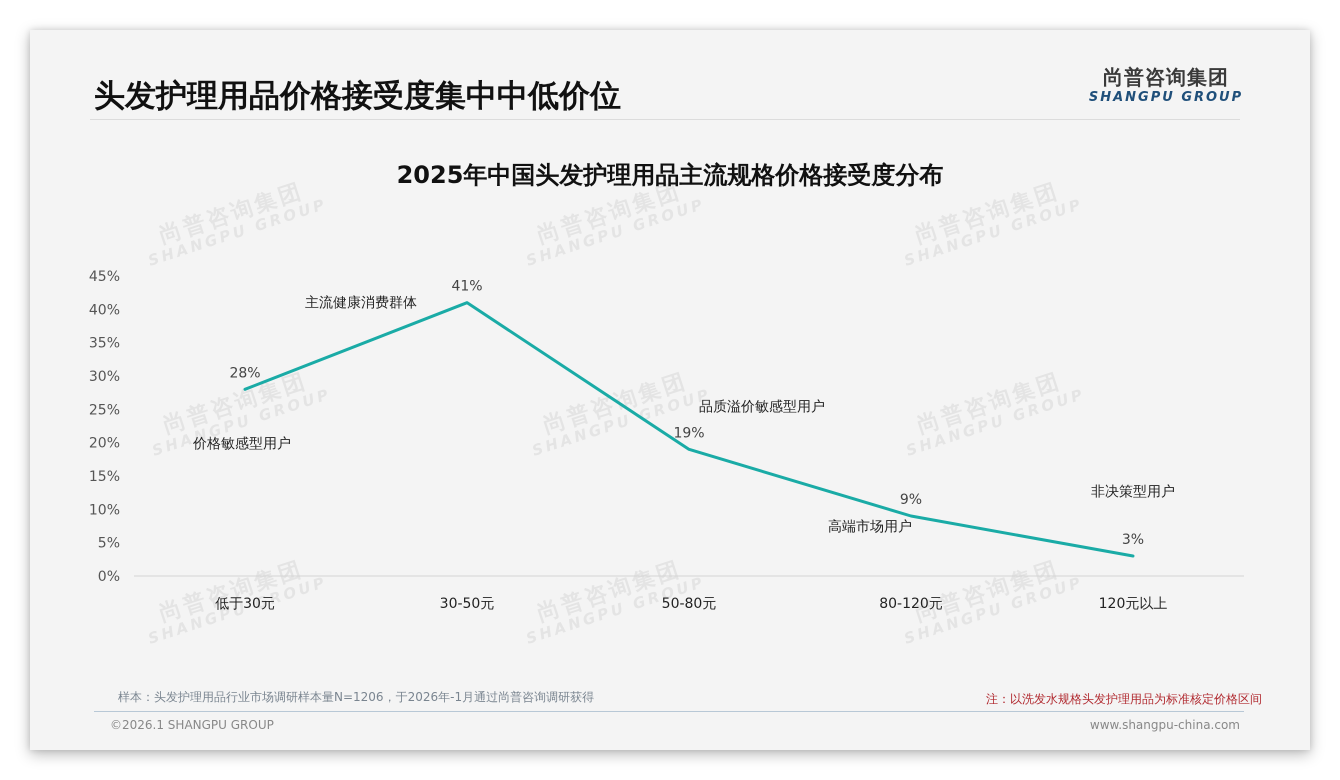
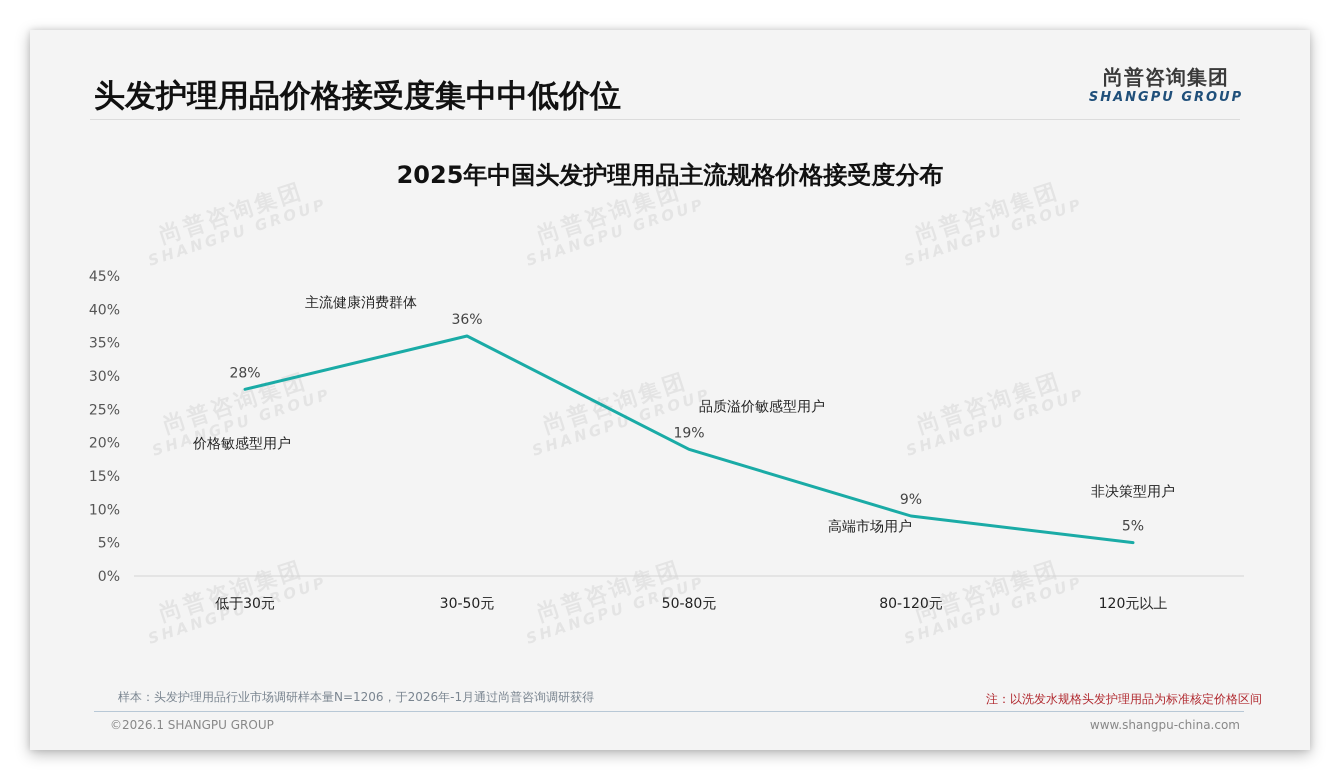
30-50元: 41% -> 36%
120元以上: 3% -> 5%
